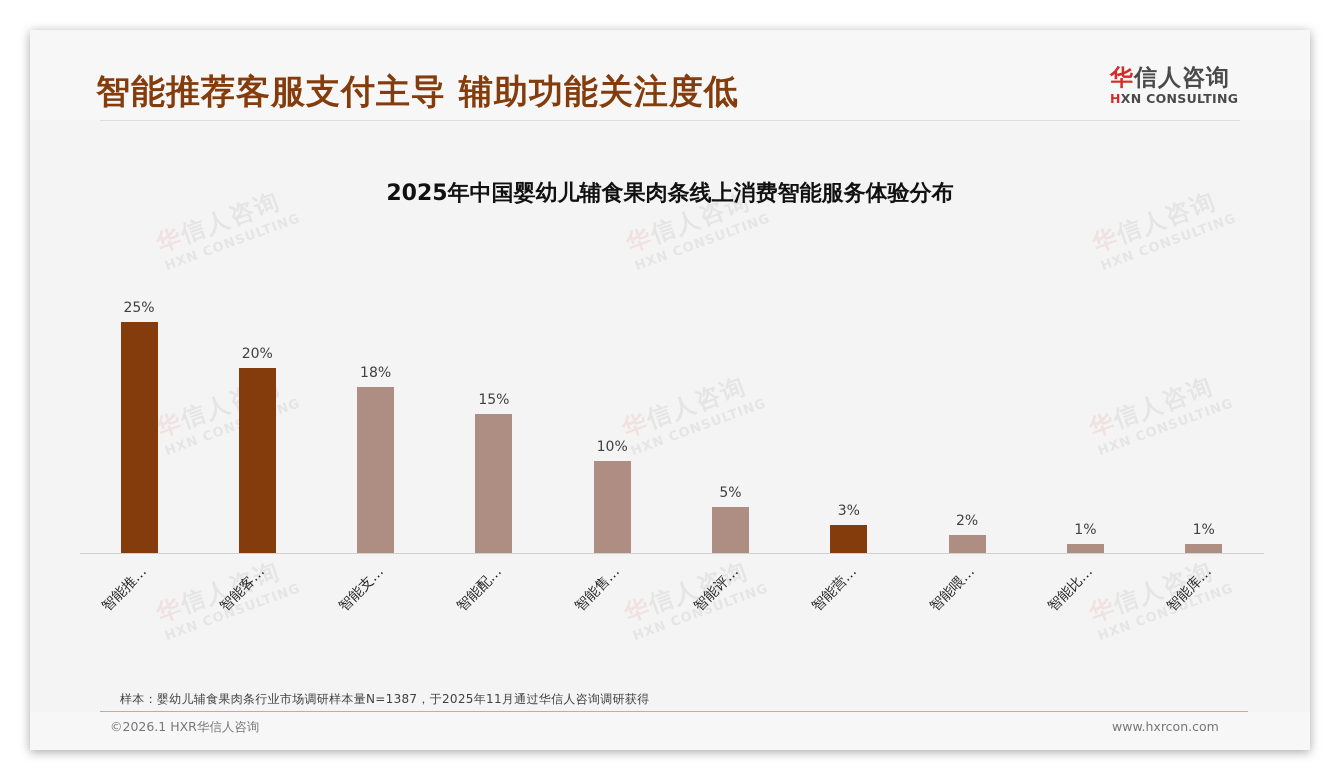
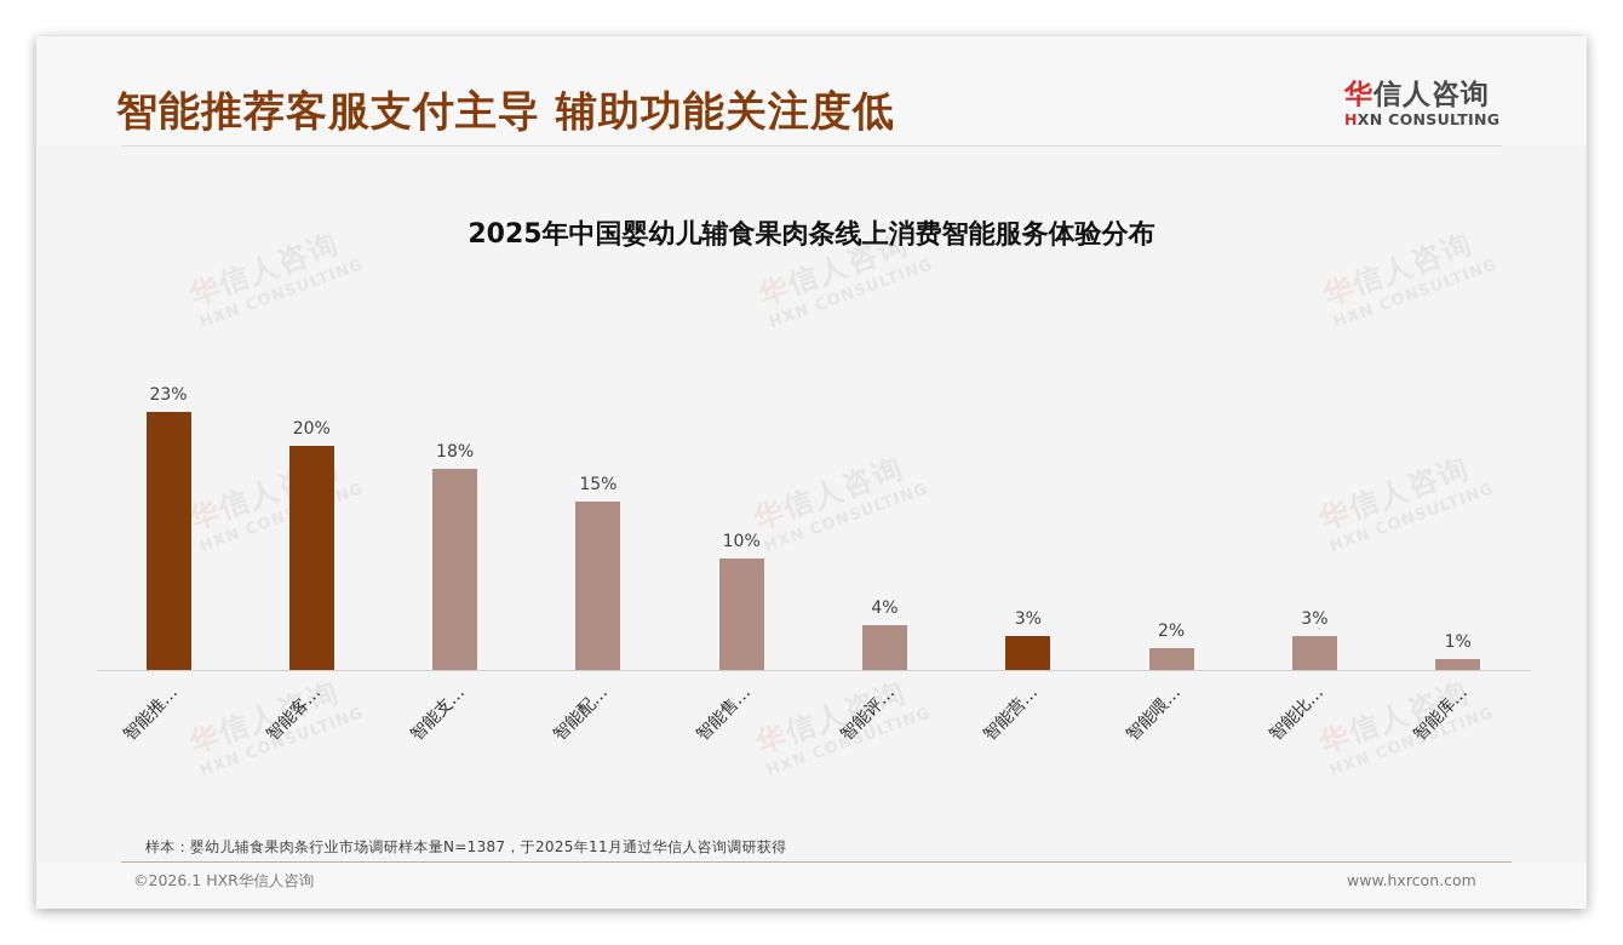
智能推…: 25% -> 23%
智能评…: 5% -> 4%
智能比…: 1% -> 3%
